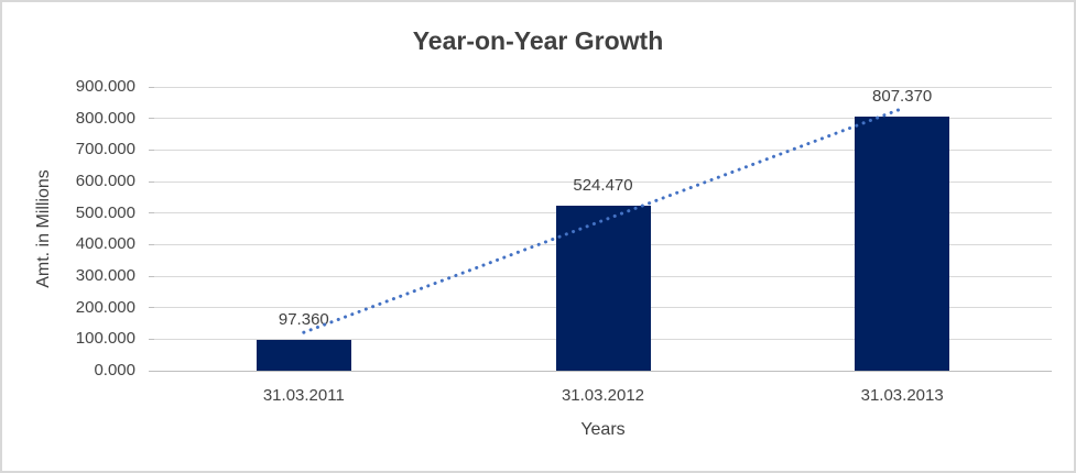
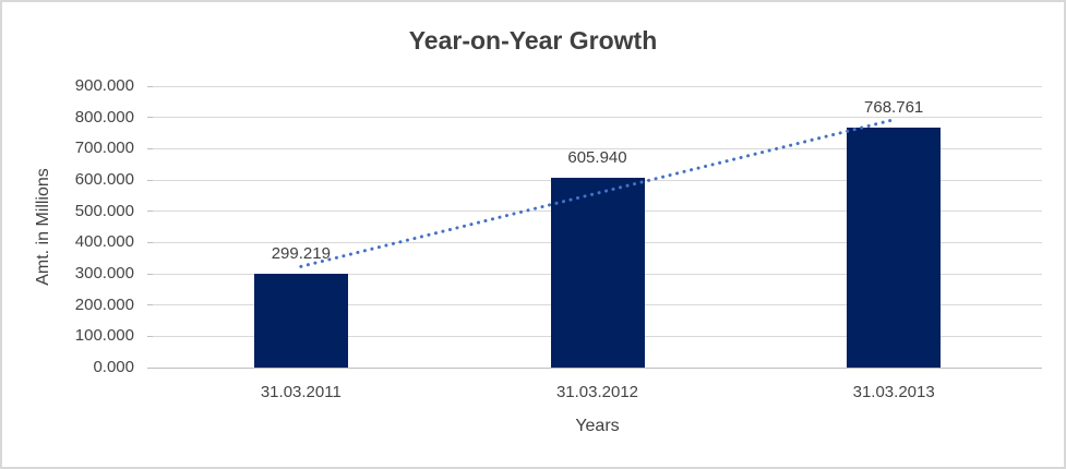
31.03.2011: 97.360 -> 299.219
31.03.2012: 524.470 -> 605.940
31.03.2013: 807.370 -> 768.761
